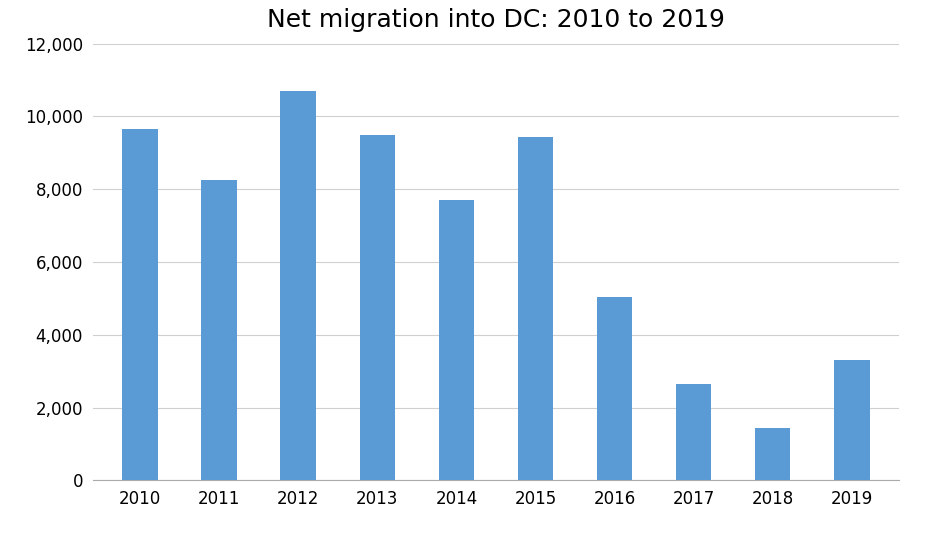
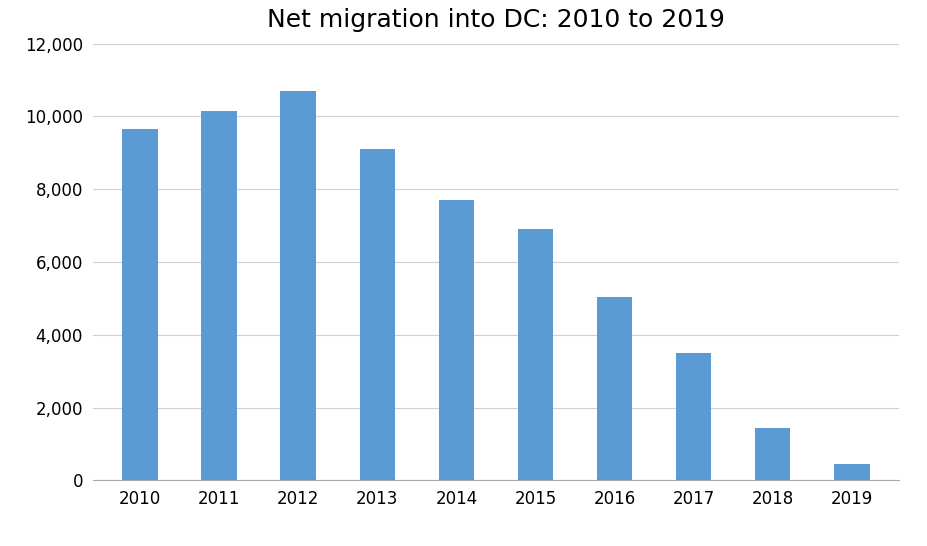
2011: 8,250 -> 10,150
2013: 9,500 -> 9,100
2015: 9,450 -> 6,900
2017: 2,650 -> 3,500
2019: 3,300 -> 450
